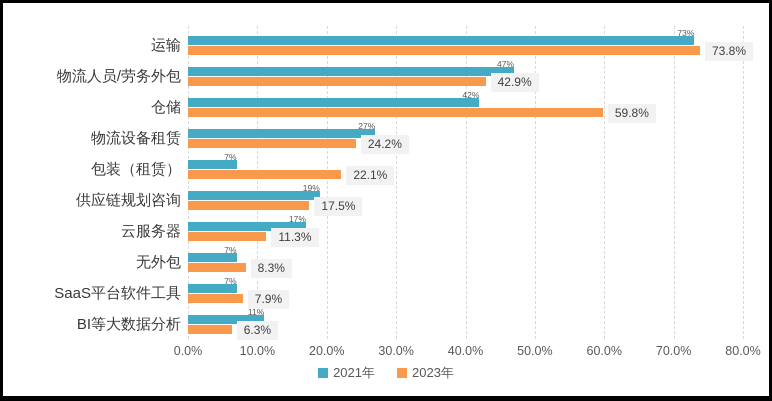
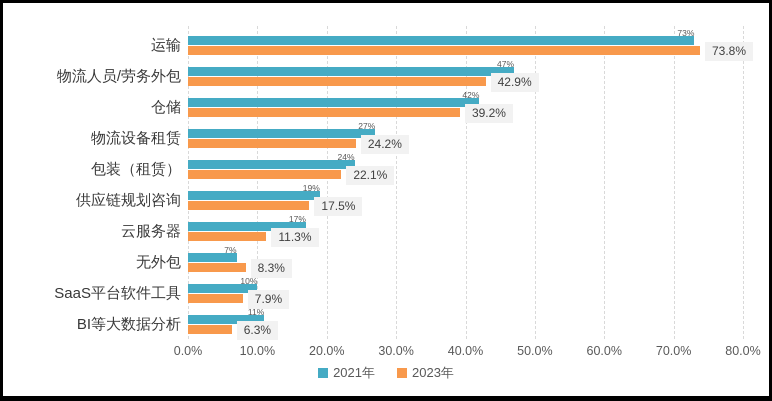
2023年/仓储: 59.8% -> 39.2%
2021年/包装（租赁）: 7% -> 24%
2021年/SaaS平台软件工具: 7% -> 10%
